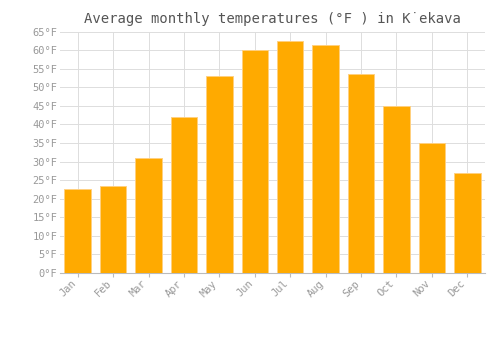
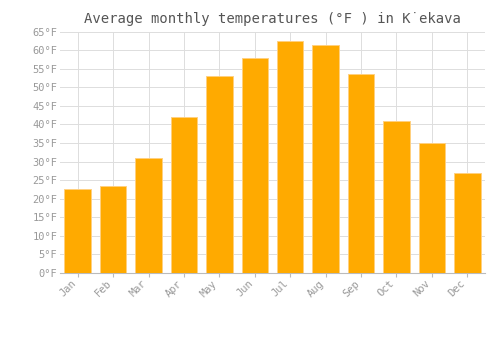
Jun: 60.0°F -> 58.0°F
Oct: 45.0°F -> 41.0°F
